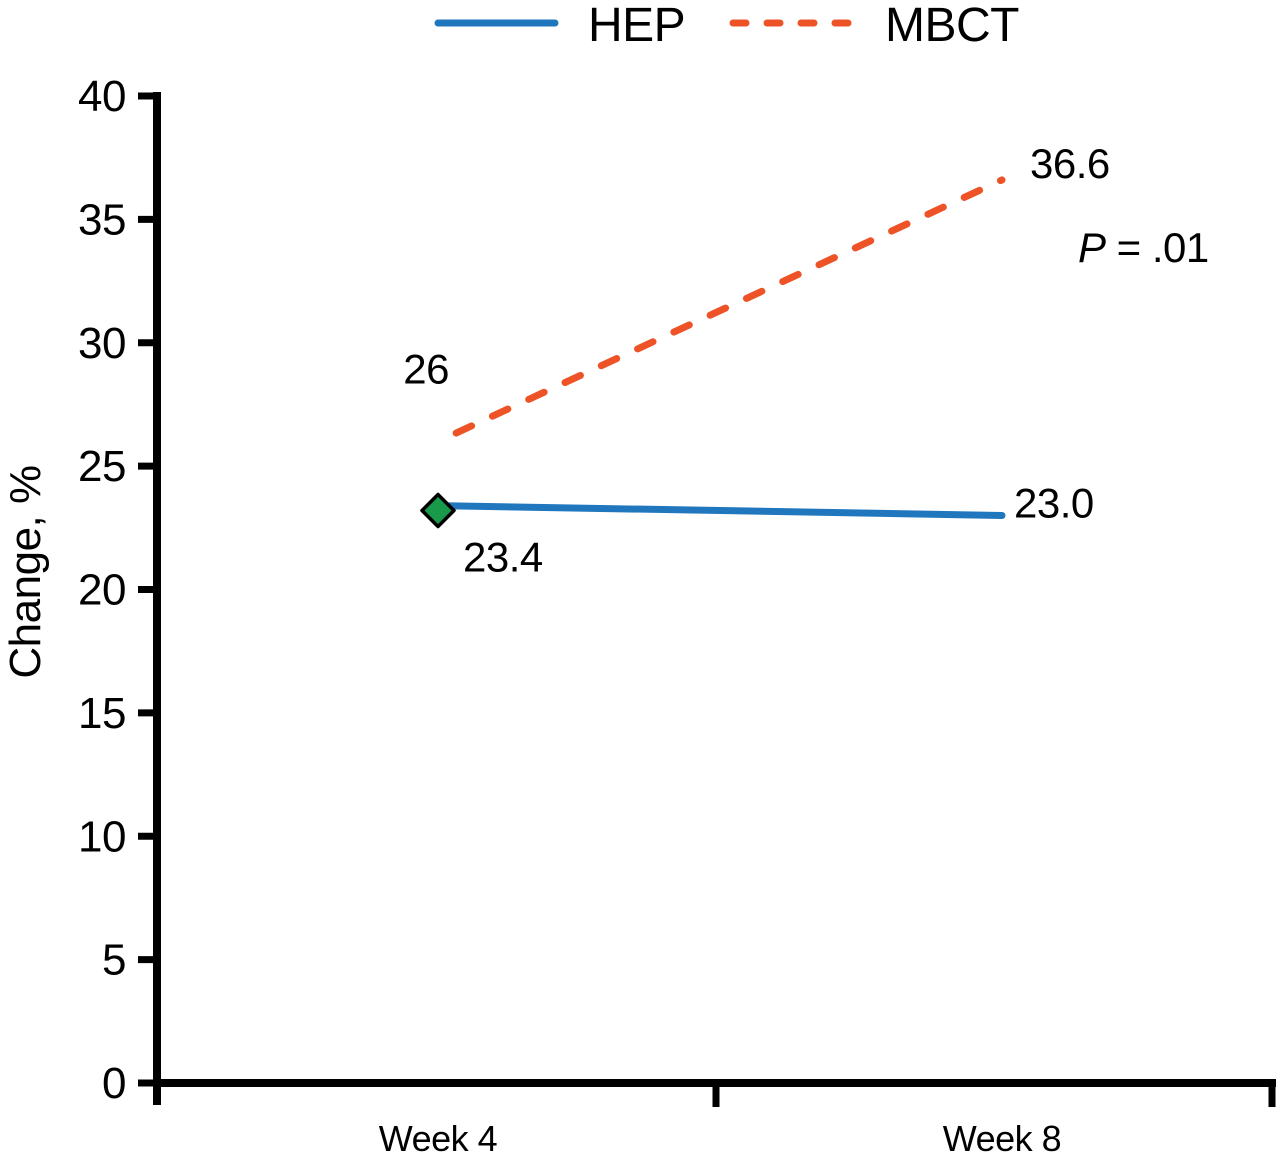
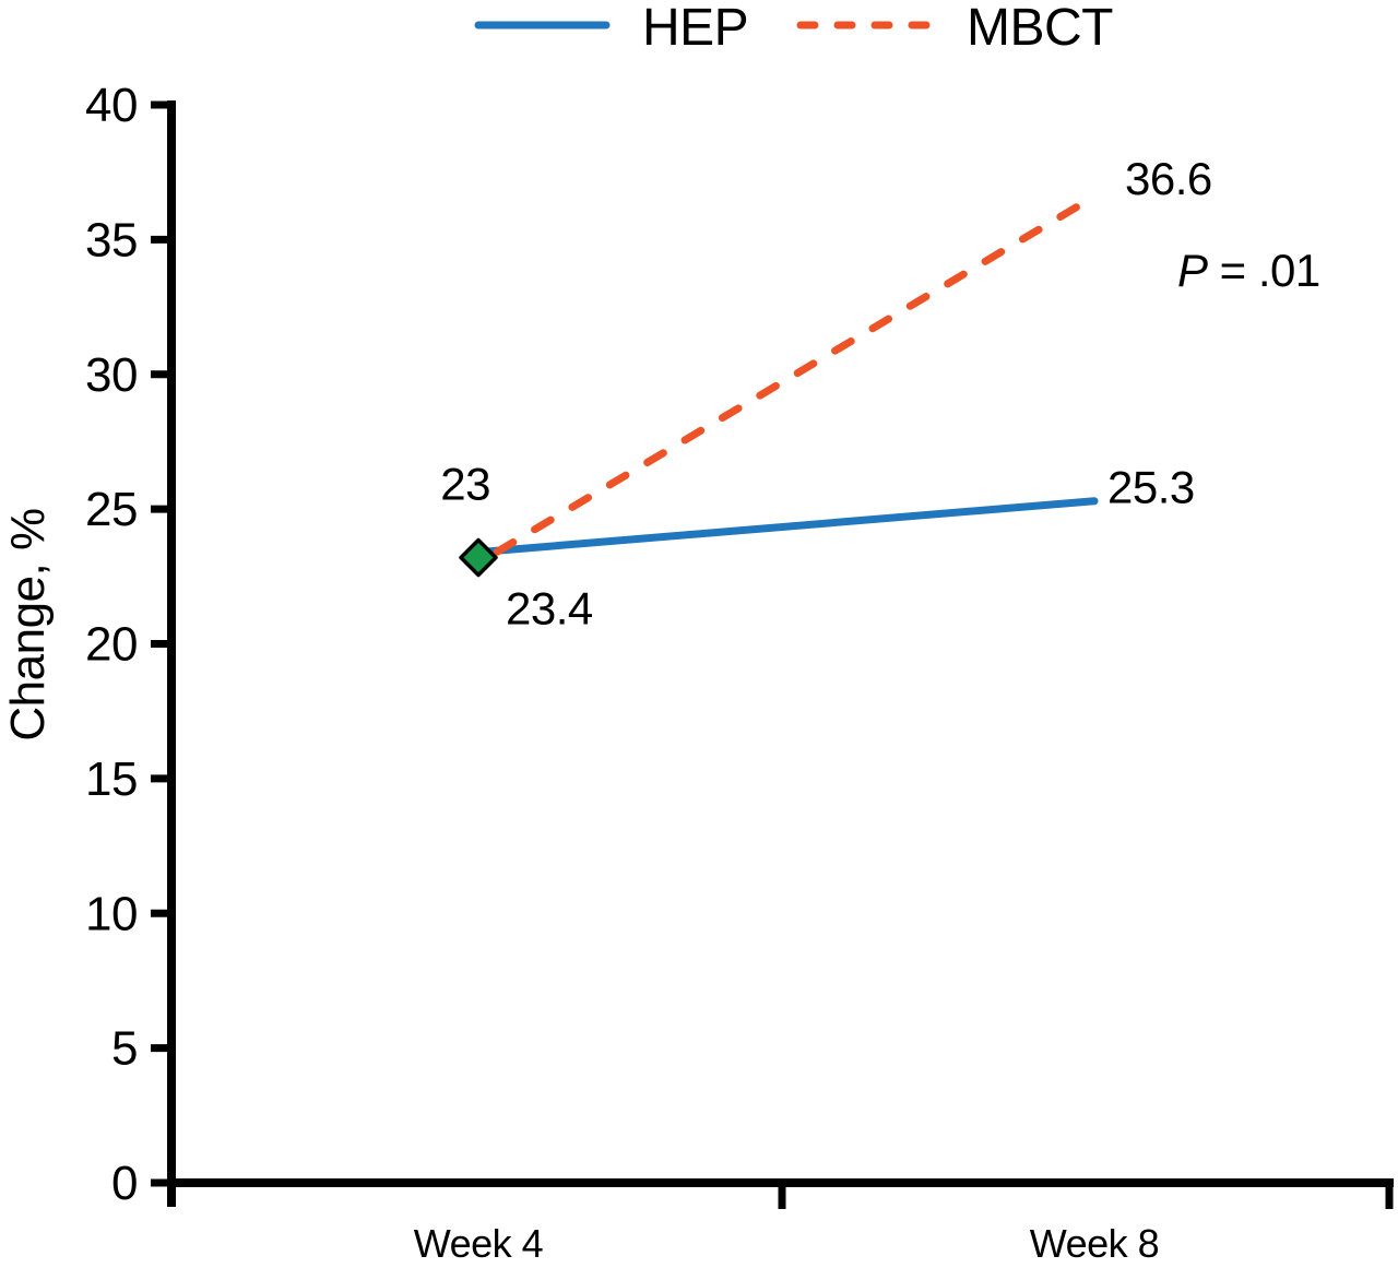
MBCT/Week 4: 26 -> 23
HEP/Week 8: 23.0 -> 25.3
